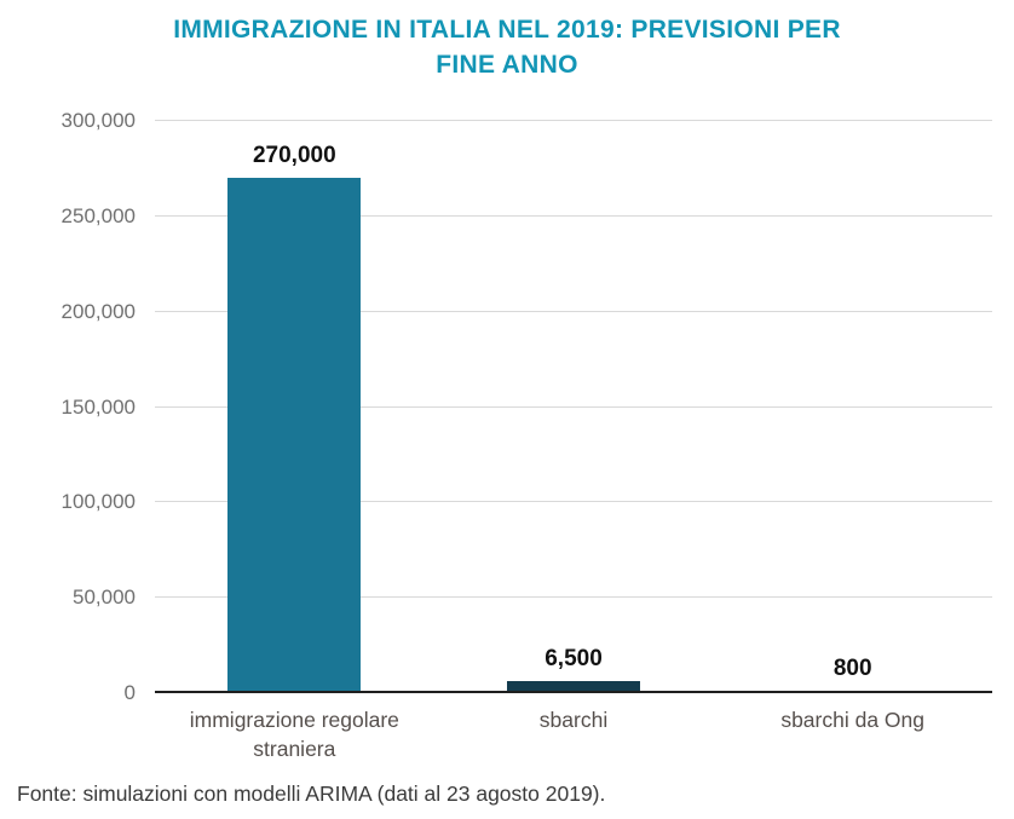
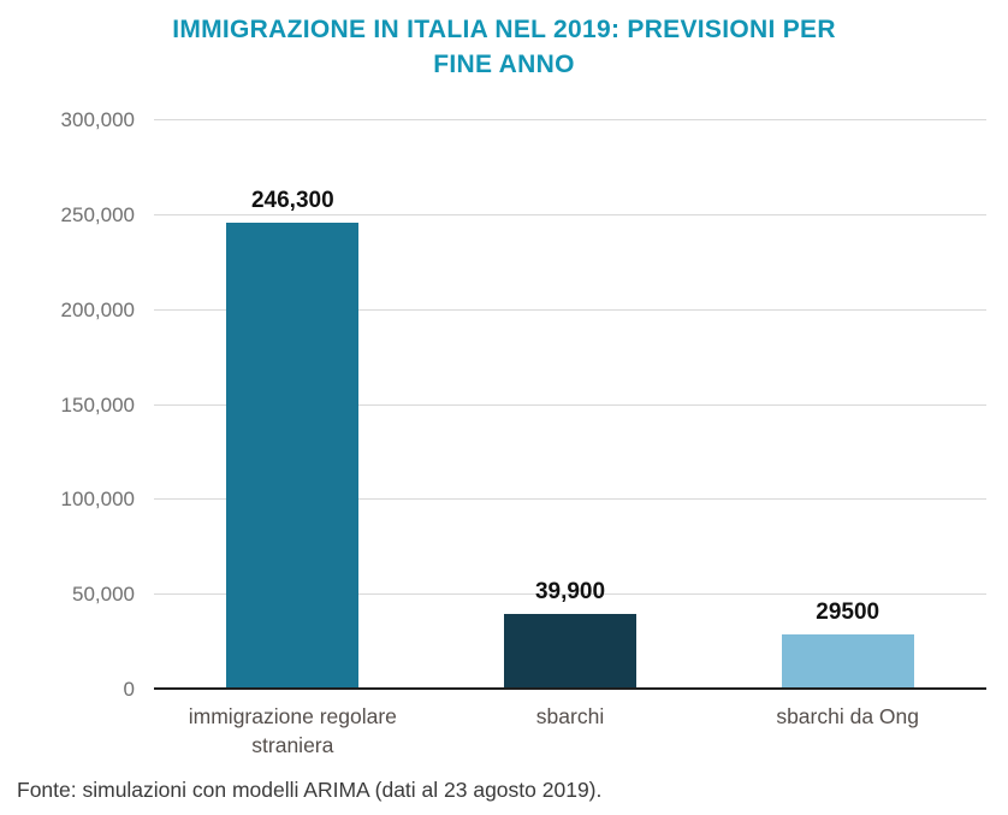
immigrazione regolare straniera: 270,000 -> 246,300
sbarchi: 6,500 -> 39,900
sbarchi da Ong: 800 -> 29500
